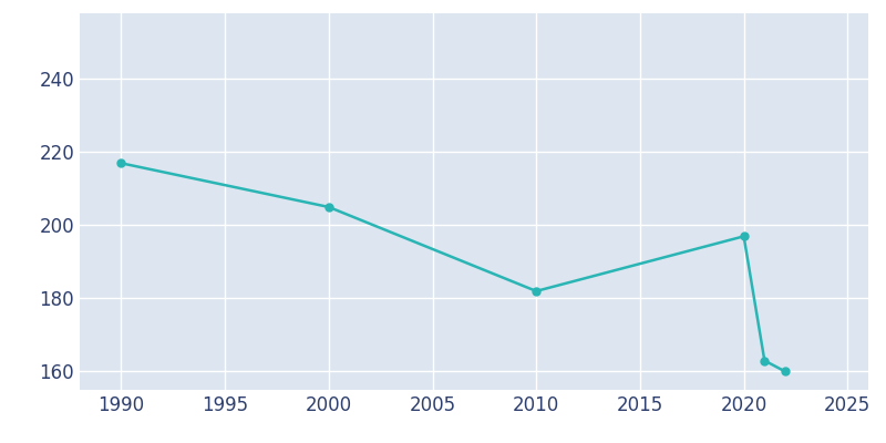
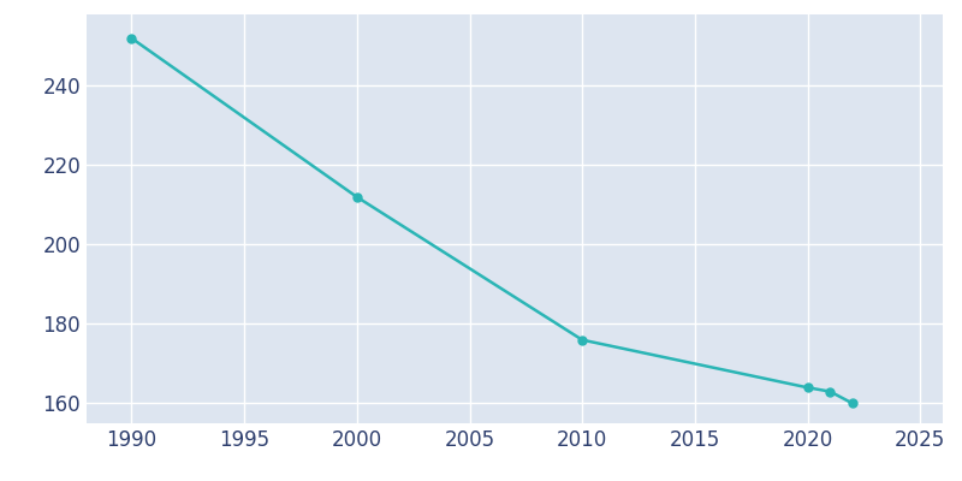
1990: 217 -> 252
2000: 205 -> 212
2010: 182 -> 176
2020: 197 -> 164
